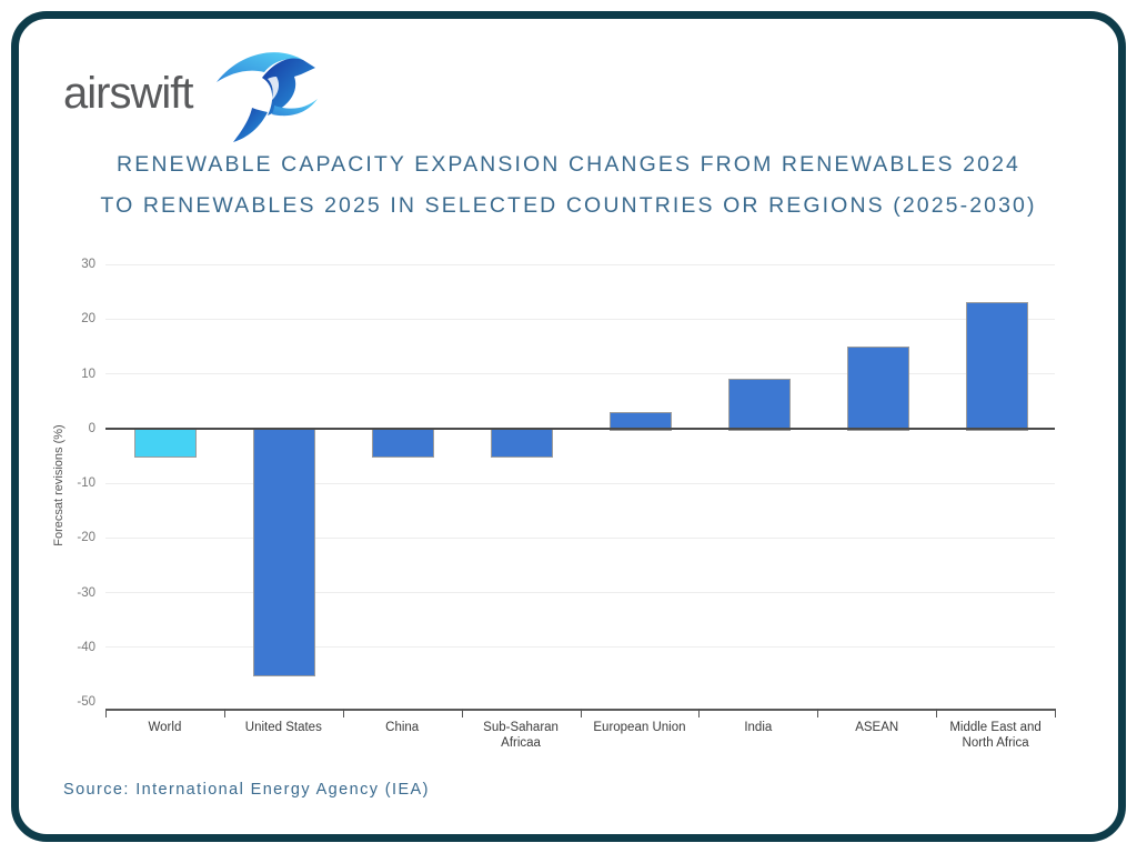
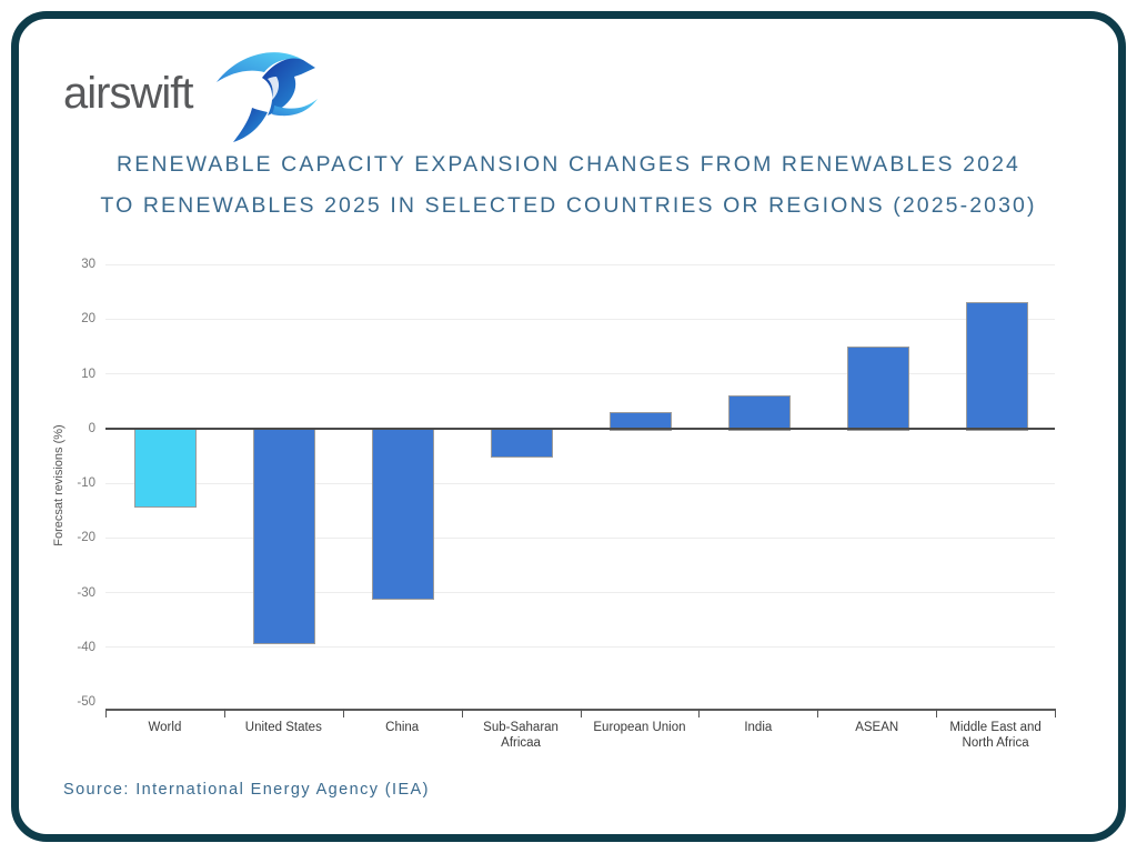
World: -5 -> -14
United States: -45 -> -39
China: -5 -> -31
India: 9 -> 6
